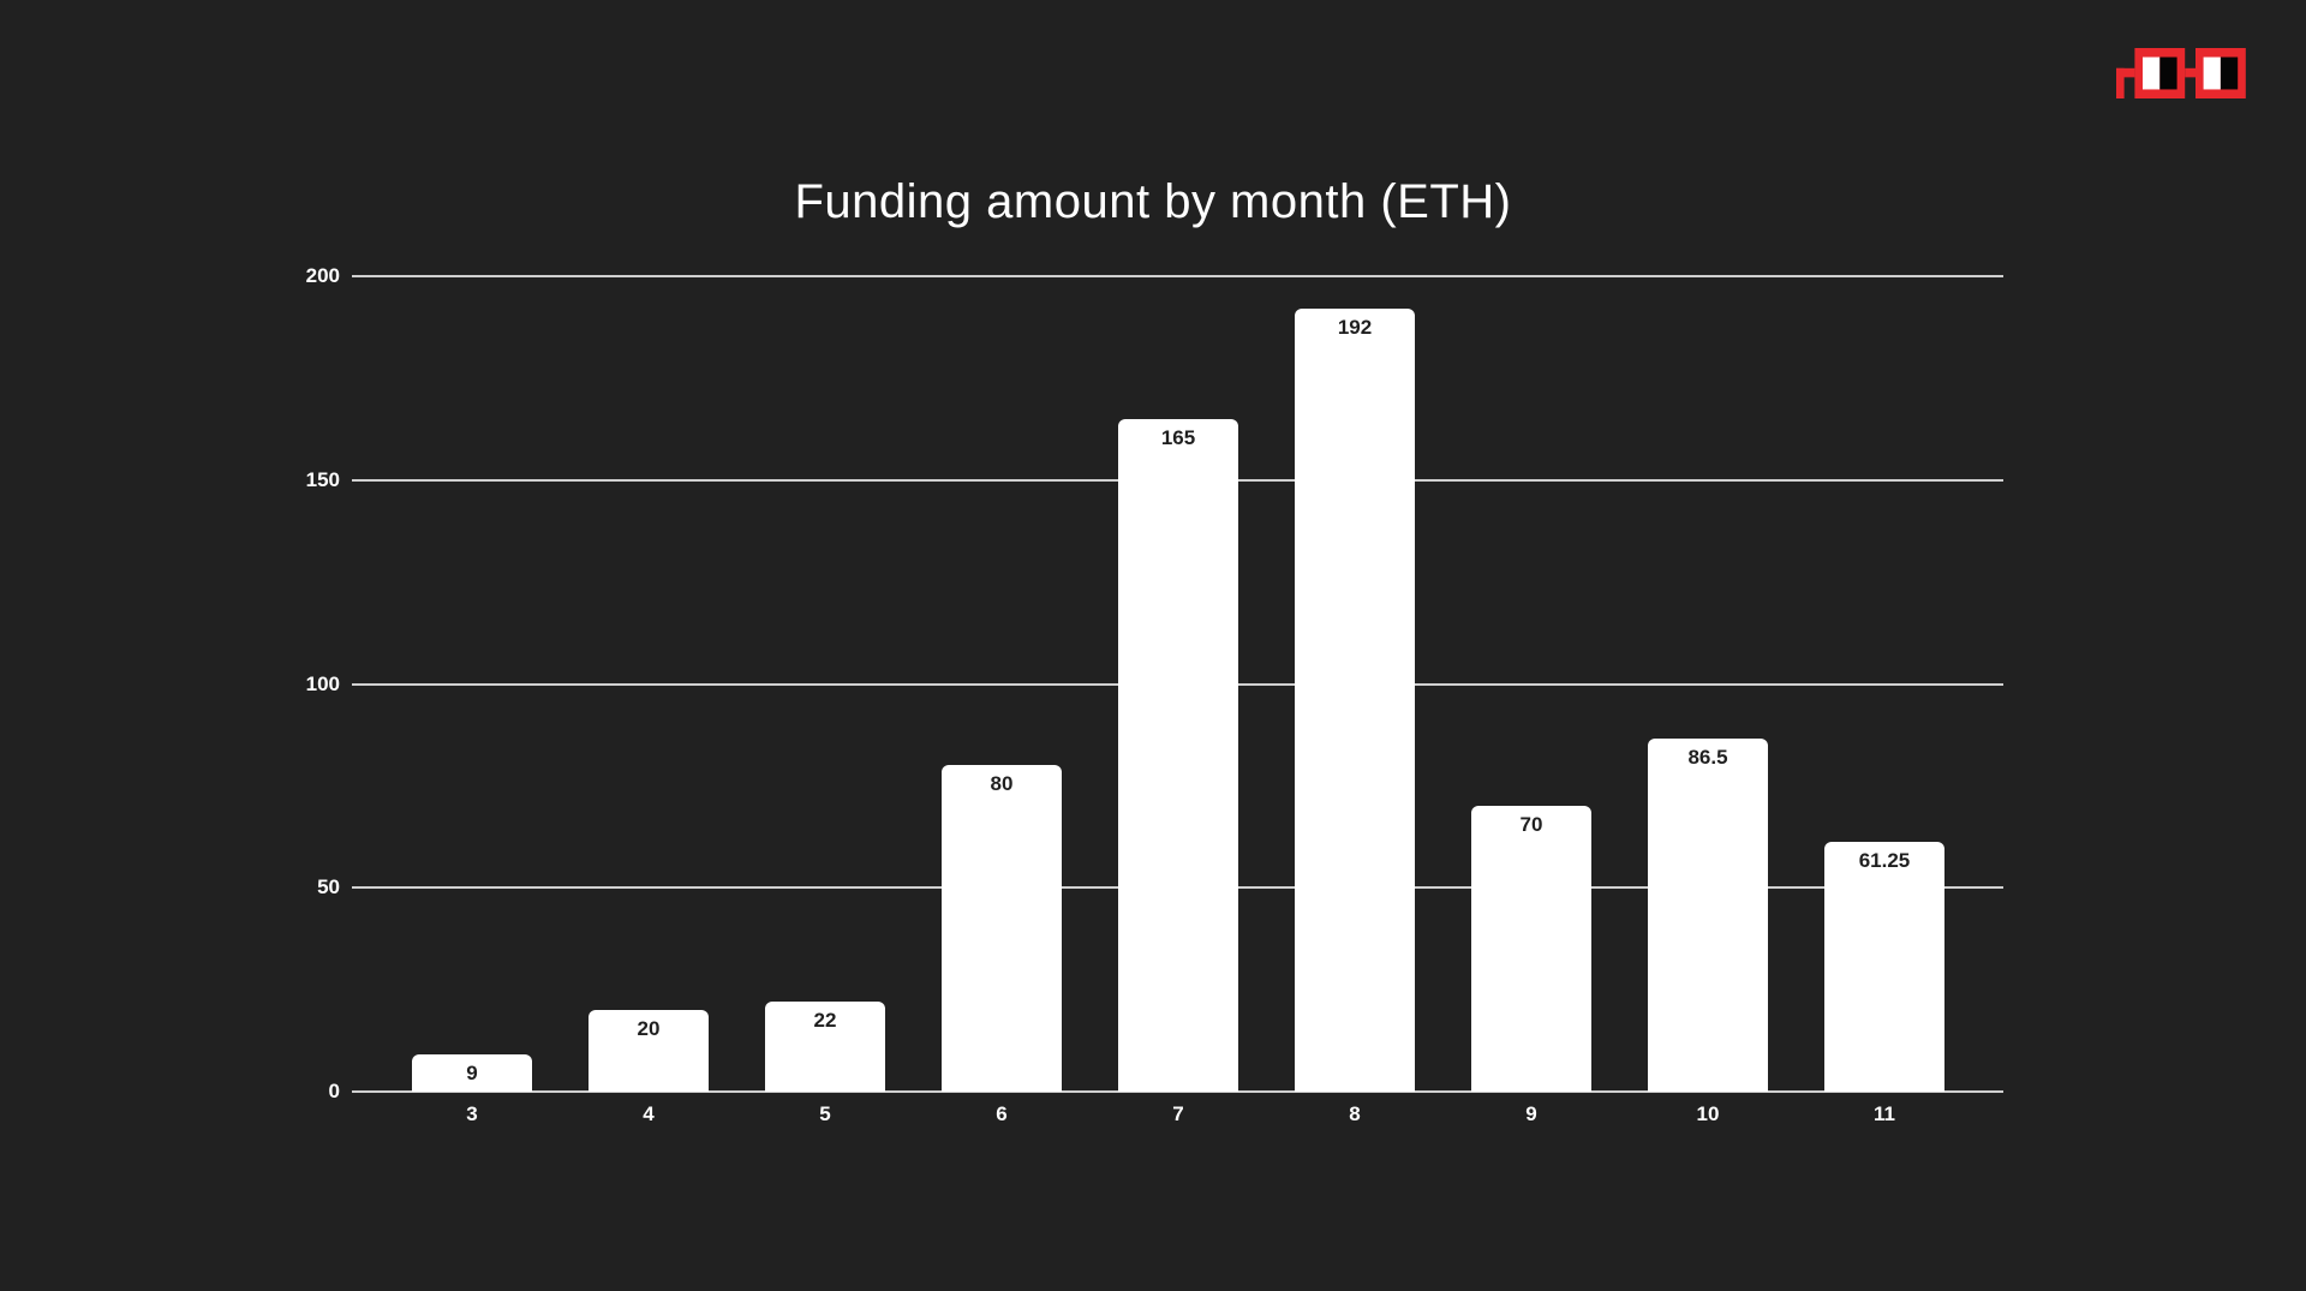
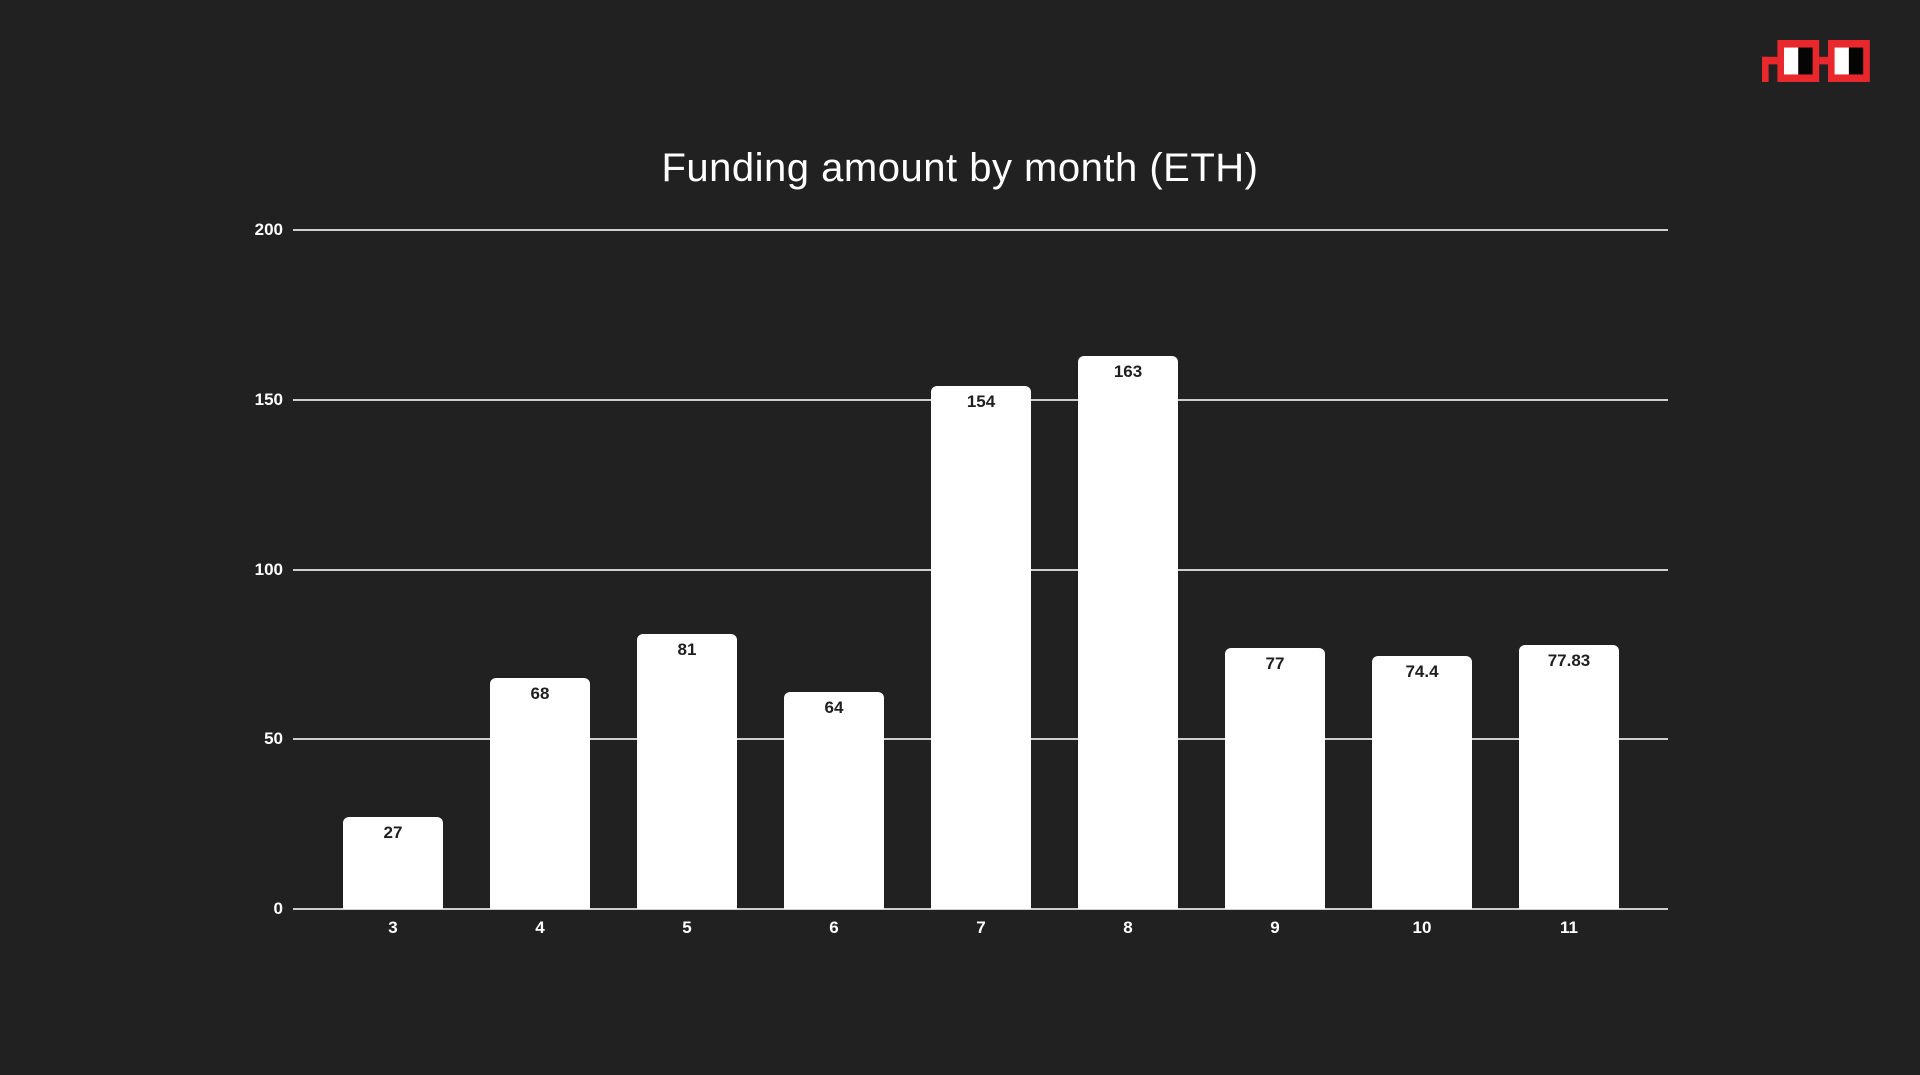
3: 9 -> 27
4: 20 -> 68
5: 22 -> 81
6: 80 -> 64
7: 165 -> 154
8: 192 -> 163
9: 70 -> 77
10: 86.5 -> 74.4
11: 61.25 -> 77.83
